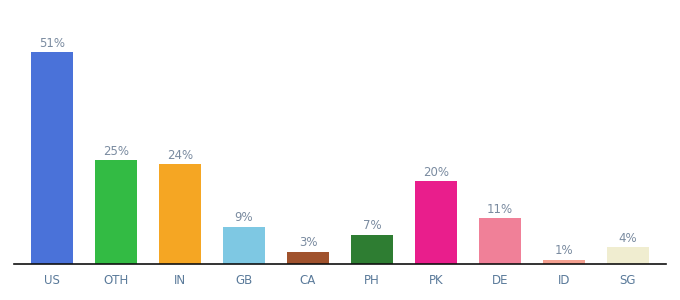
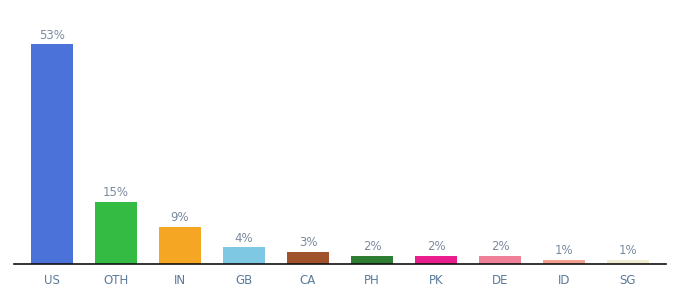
US: 51% -> 53%
OTH: 25% -> 15%
IN: 24% -> 9%
GB: 9% -> 4%
PH: 7% -> 2%
PK: 20% -> 2%
DE: 11% -> 2%
SG: 4% -> 1%
